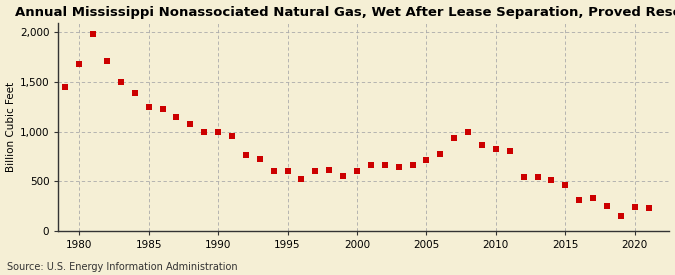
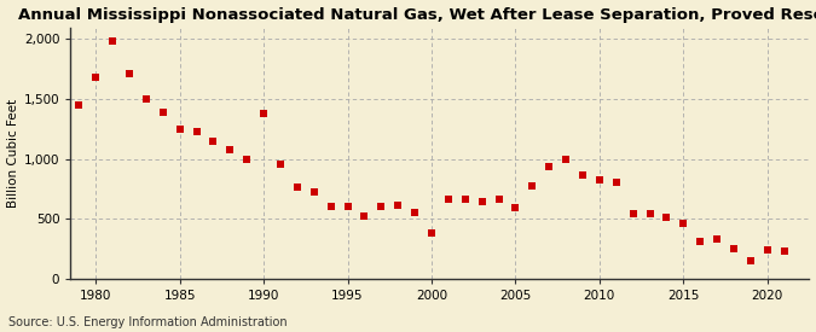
1990: 1,000 -> 1,380
2000: 610 -> 380
2005: 720 -> 600
